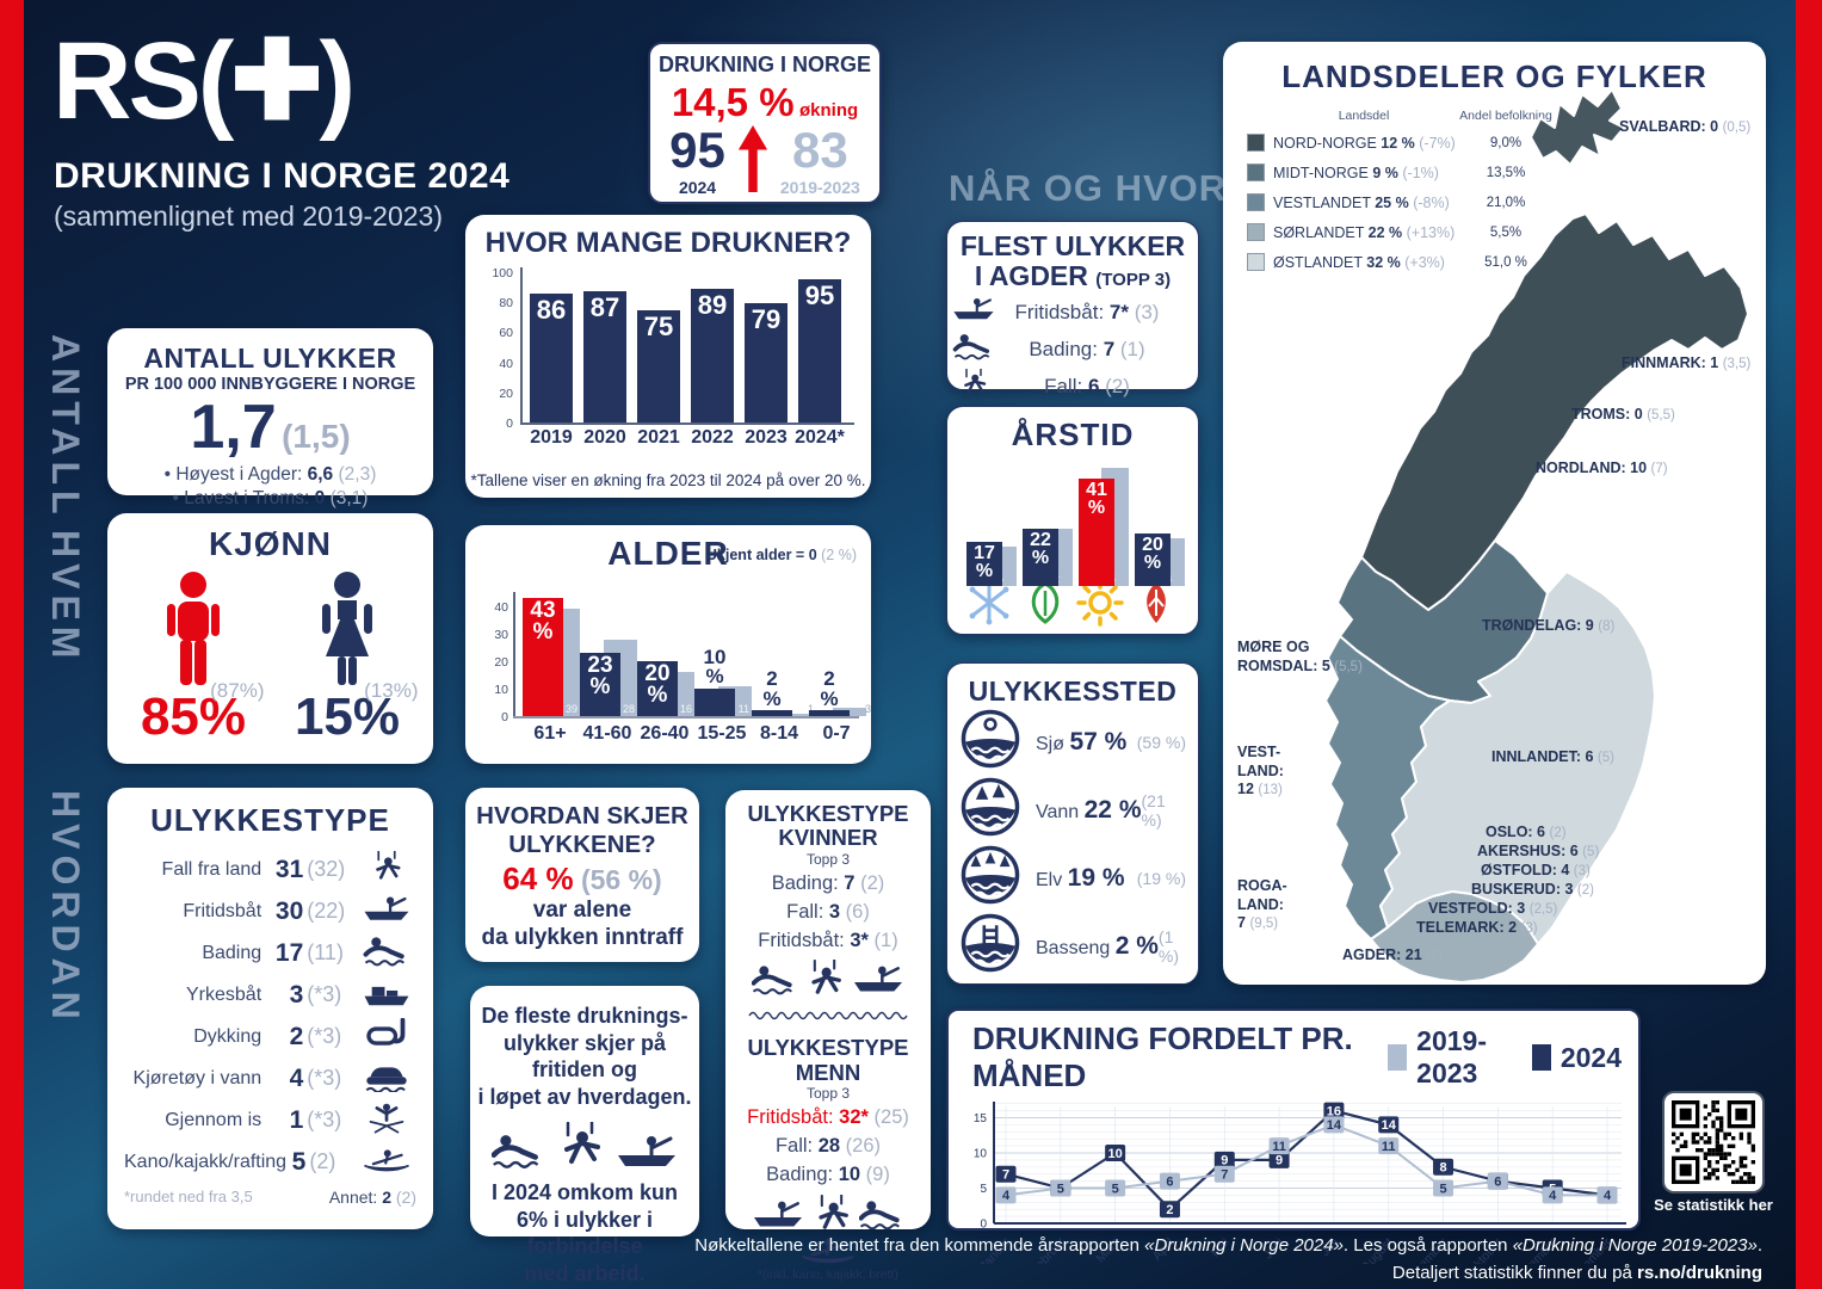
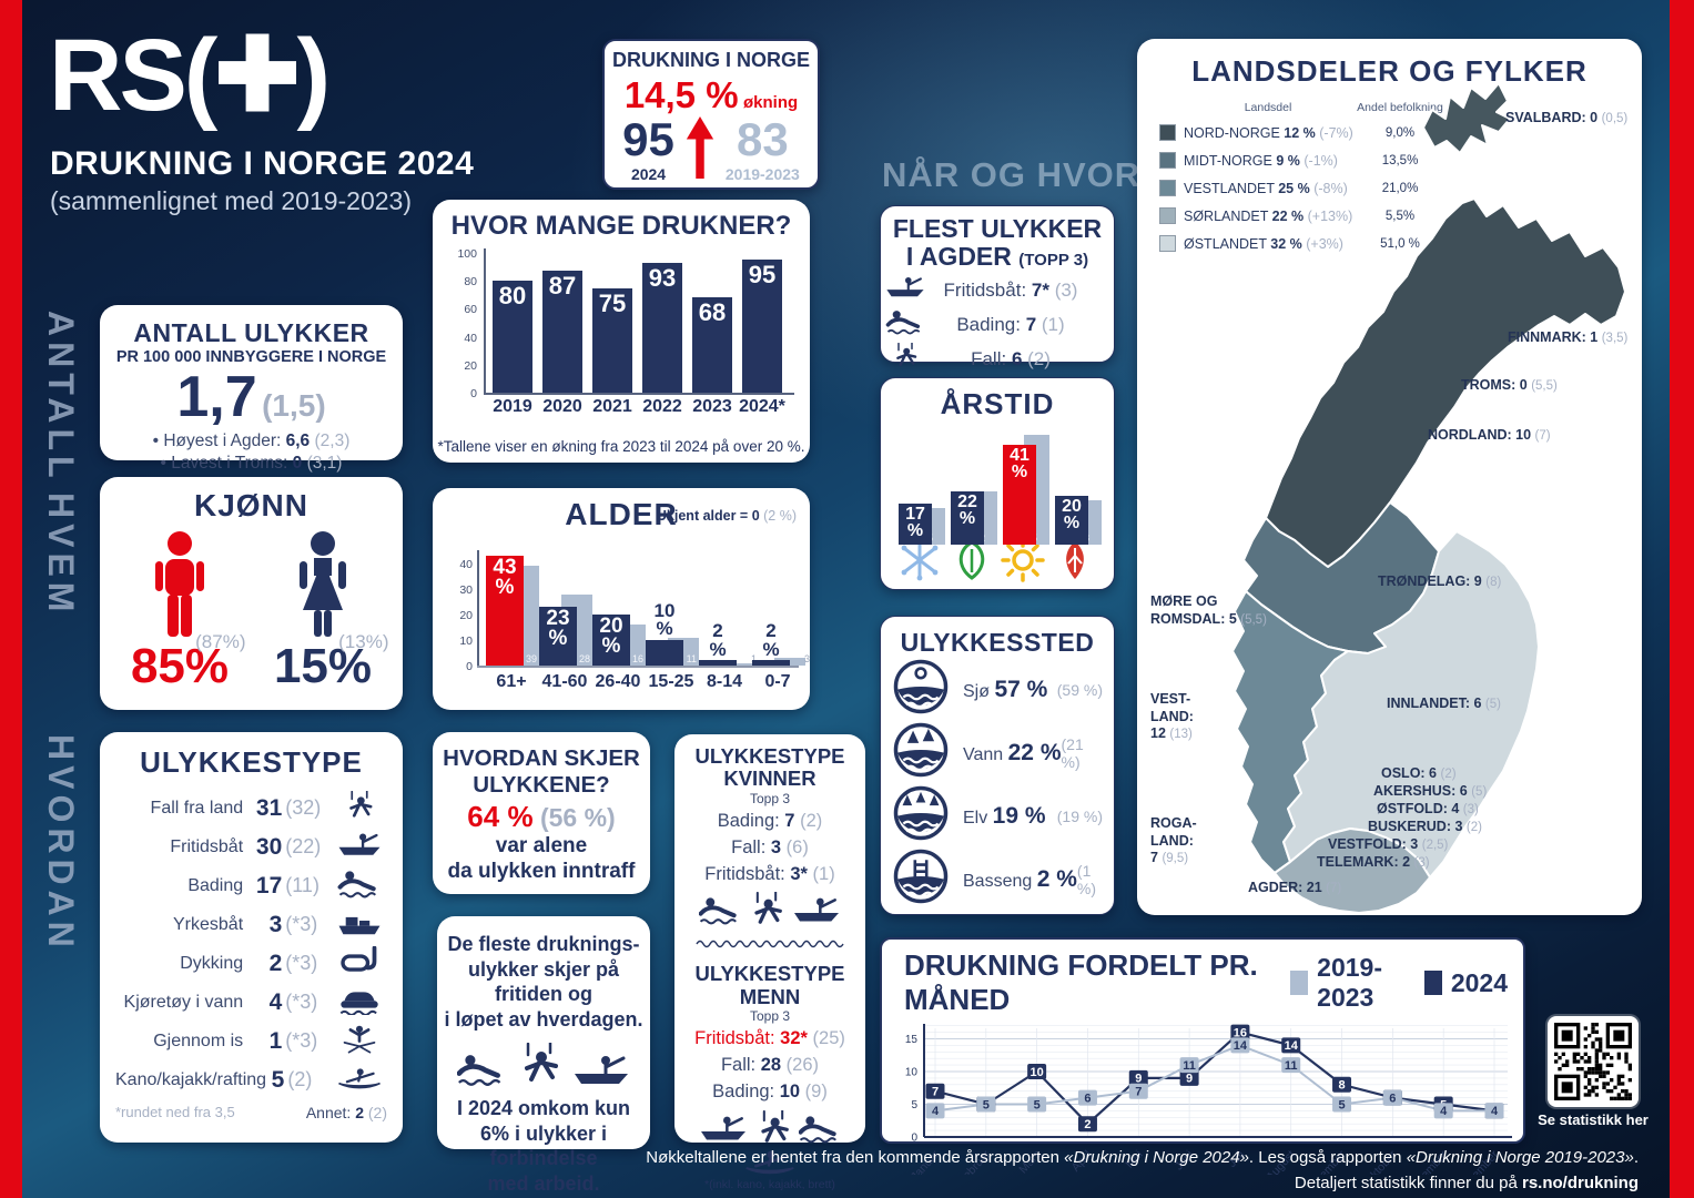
HVOR MANGE DRUKNER?/2019: 86 -> 80
HVOR MANGE DRUKNER?/2022: 89 -> 93
HVOR MANGE DRUKNER?/2023: 79 -> 68
